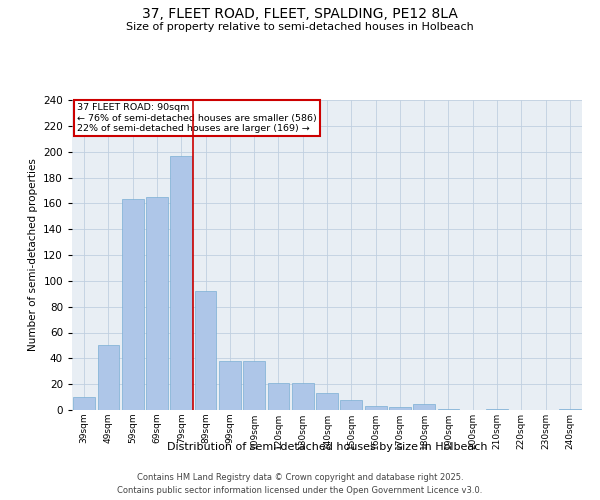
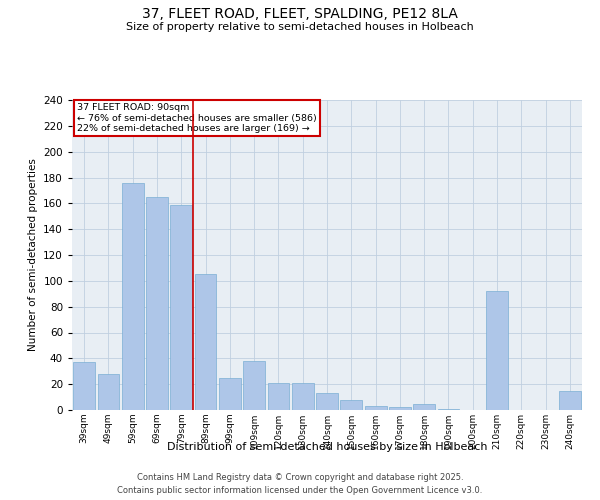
39sqm: 10 -> 37
49sqm: 50 -> 28
59sqm: 163 -> 176
79sqm: 197 -> 159
89sqm: 92 -> 105
99sqm: 38 -> 25
210sqm: 1 -> 92
240sqm: 1 -> 15
